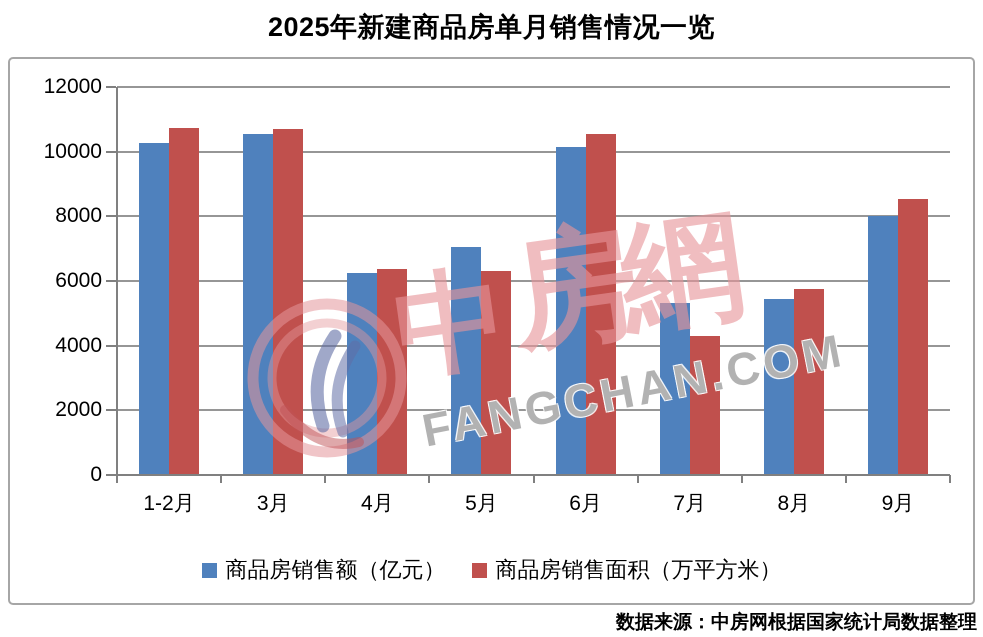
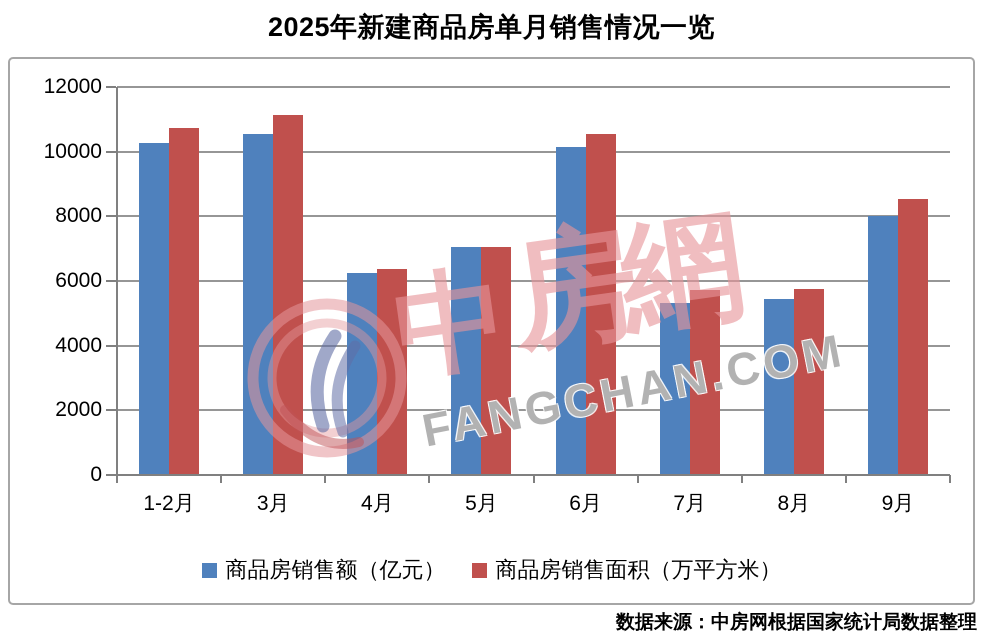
商品房销售面积（万平方米）/3月: 10700 -> 11100
商品房销售面积（万平方米）/5月: 6300 -> 7100
商品房销售面积（万平方米）/7月: 4300 -> 5700
